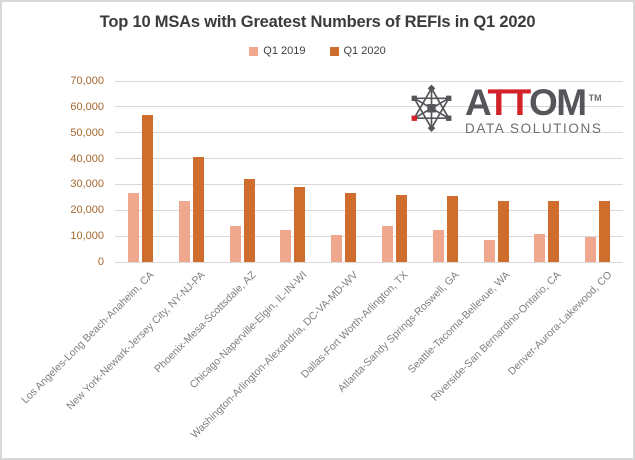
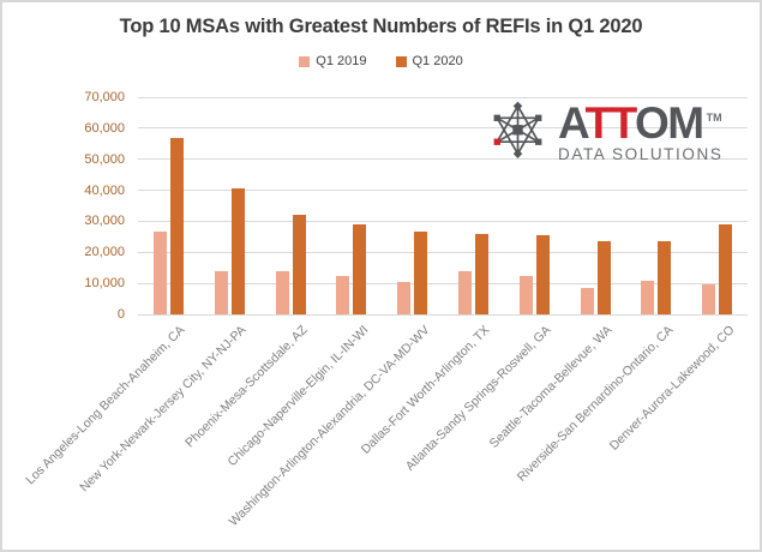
Q1 2019/New York-Newark-Jersey City, NY-NJ-PA: 24000 -> 14000
Q1 2020/Denver-Aurora-Lakewood, CO: 24000 -> 29000
